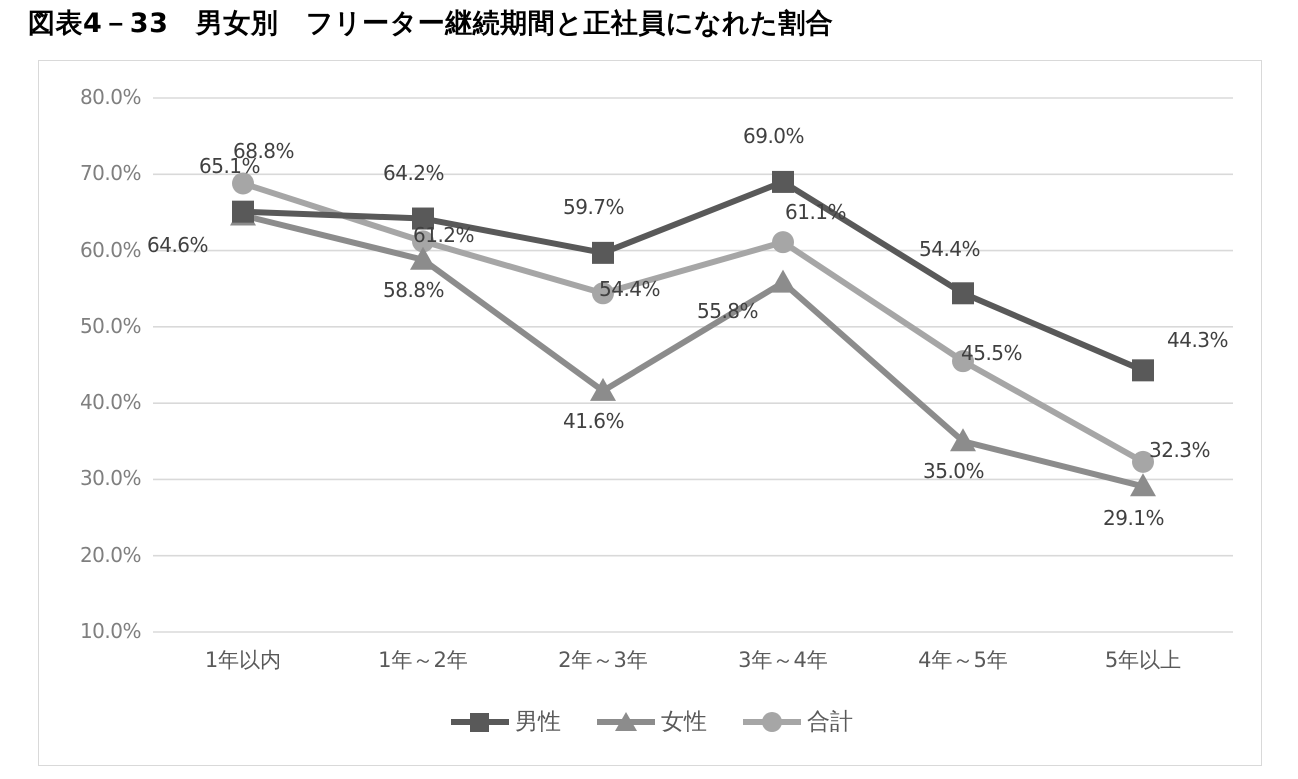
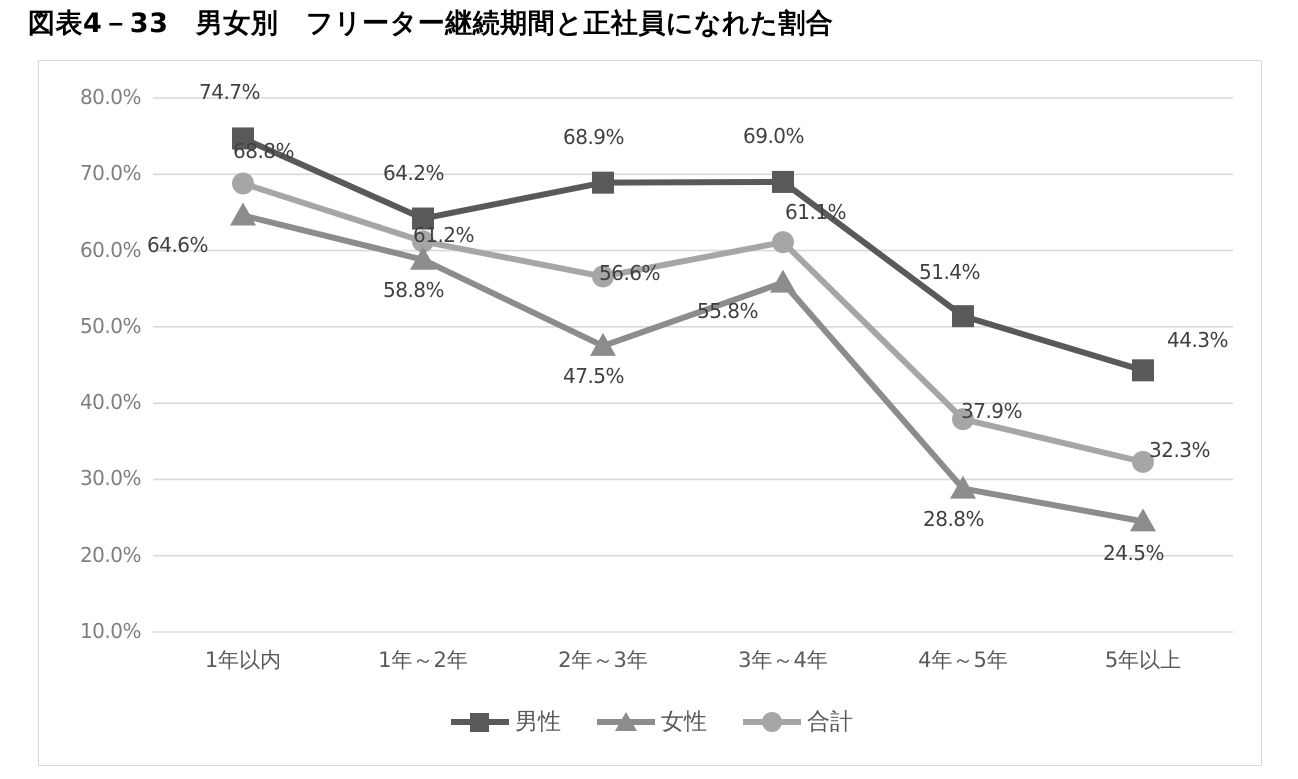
男性/1年以内: 65.1% -> 74.7%
男性/2年～3年: 59.7% -> 68.9%
女性/2年～3年: 41.6% -> 47.5%
合計/2年～3年: 54.4% -> 56.6%
男性/4年～5年: 54.4% -> 51.4%
女性/4年～5年: 35.0% -> 28.8%
合計/4年～5年: 45.5% -> 37.9%
女性/5年以上: 29.1% -> 24.5%
